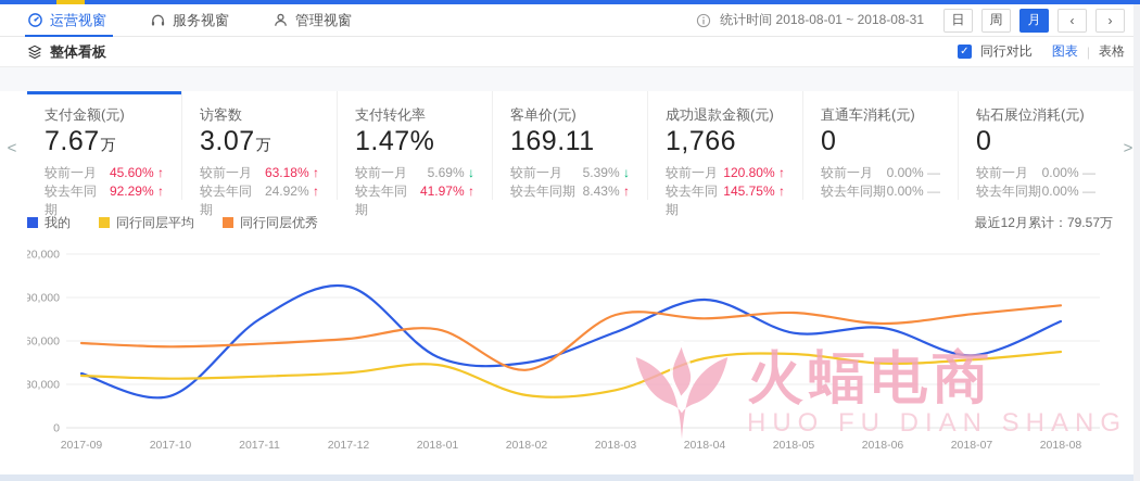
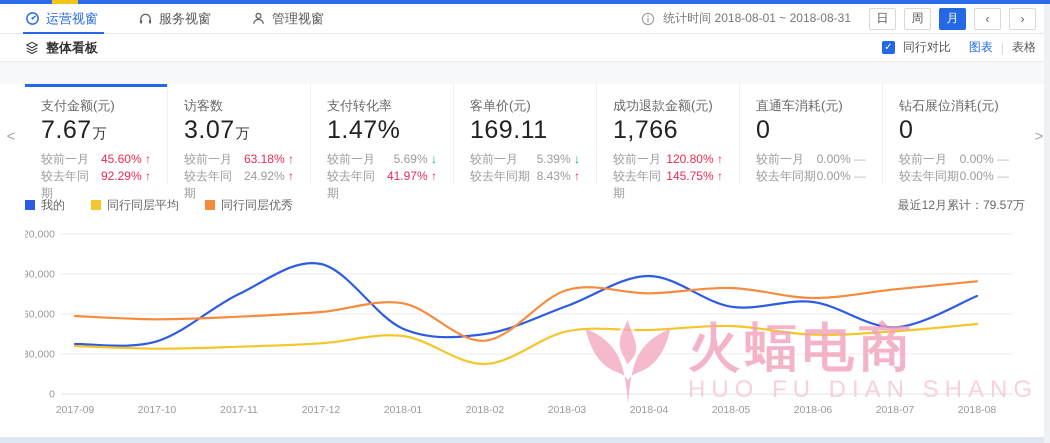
我的/2017-10: 22000 -> 40000
同行同层平均/2018-03: 26000 -> 47000
